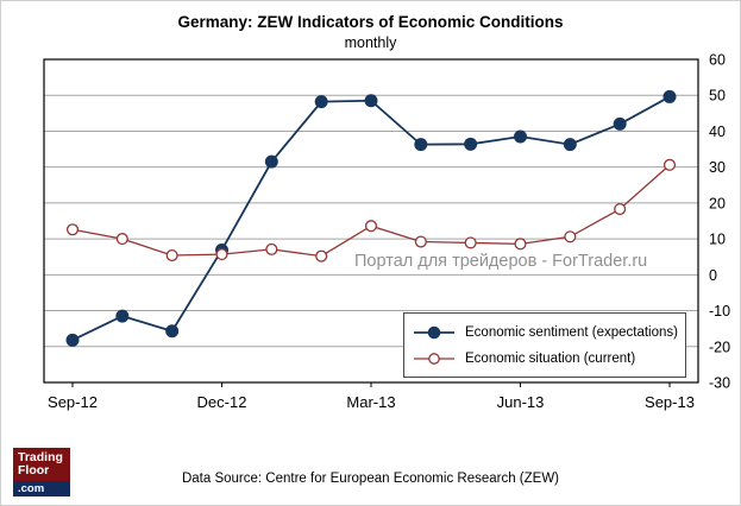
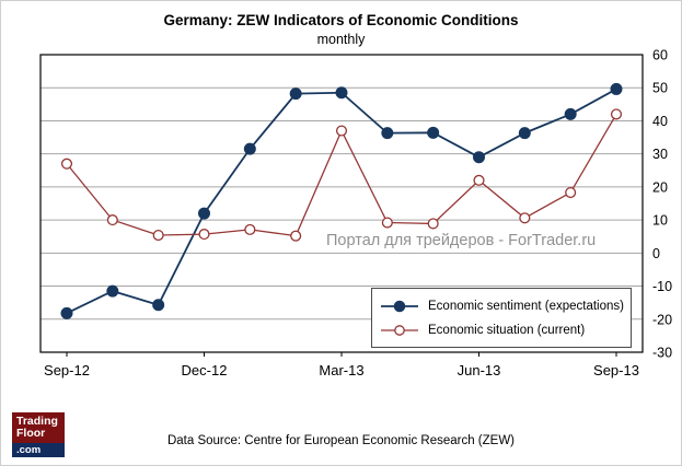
Economic situation (current)/Sep-12: 13 -> 27
Economic sentiment (expectations)/Dec-12: 7 -> 12
Economic situation (current)/Mar-13: 14 -> 37
Economic sentiment (expectations)/Jun-13: 38 -> 29
Economic situation (current)/Jun-13: 9 -> 22
Economic situation (current)/Sep-13: 31 -> 42
